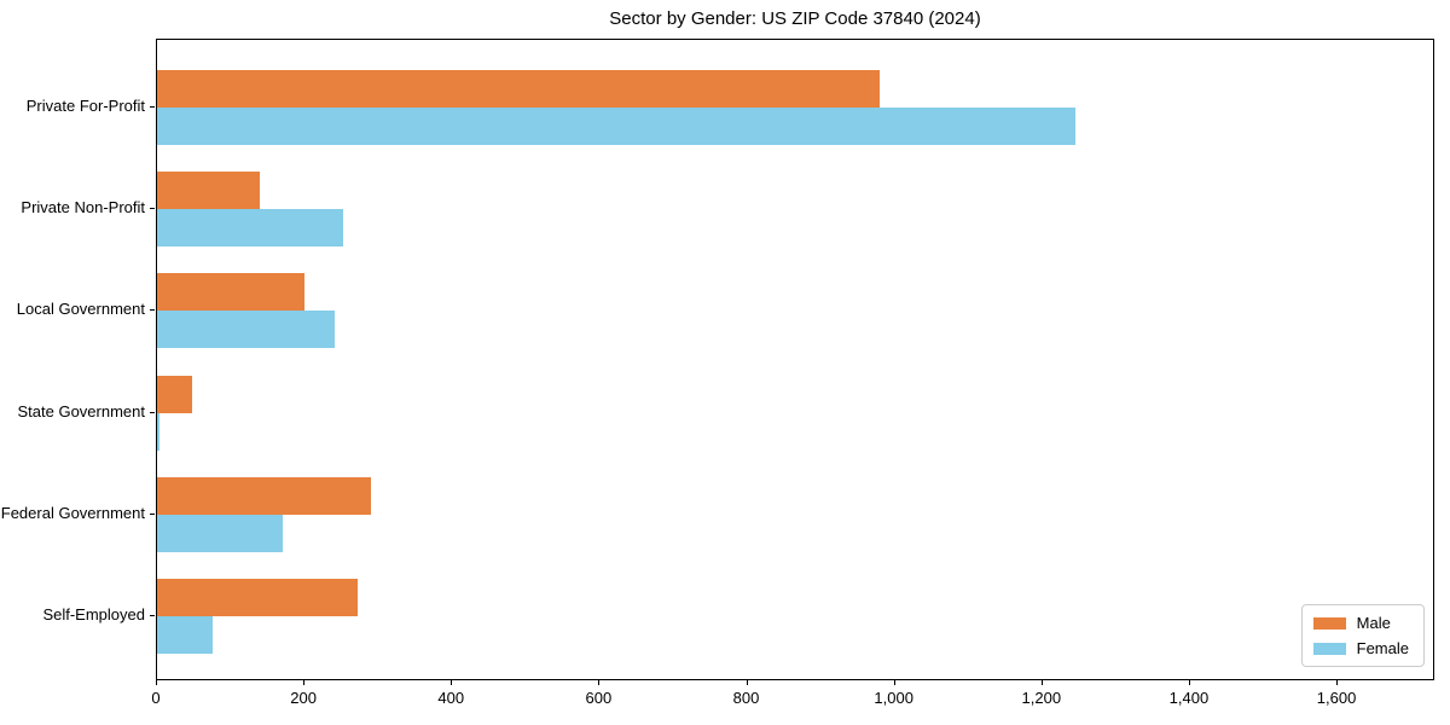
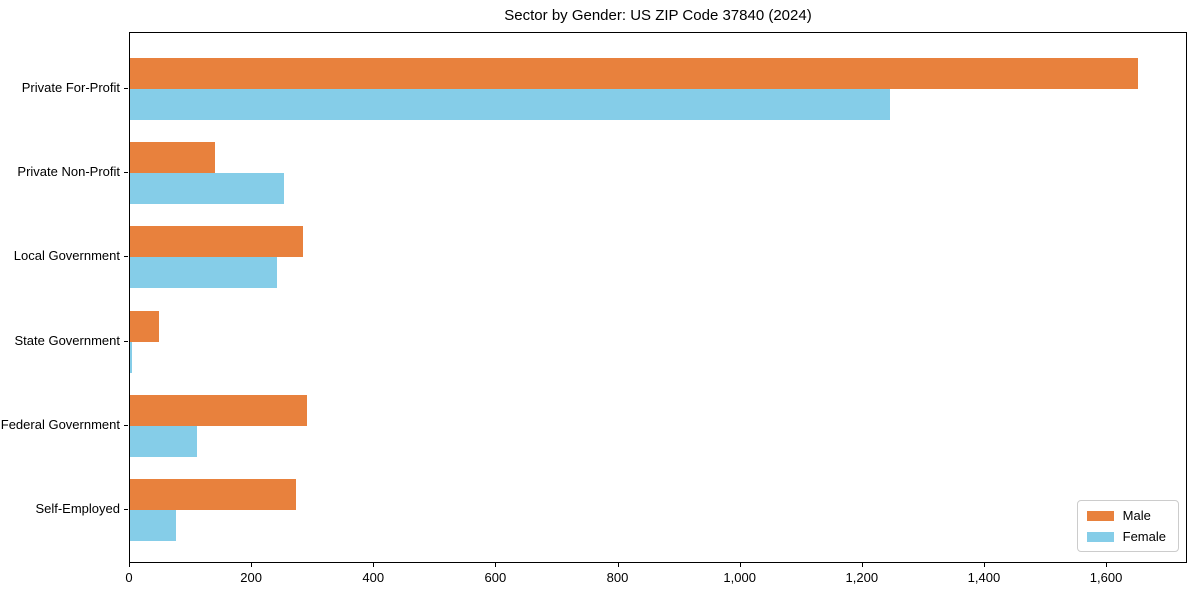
Male/Private For-Profit: 980 -> 1650
Male/Local Government: 200 -> 280
Female/Federal Government: 170 -> 110
